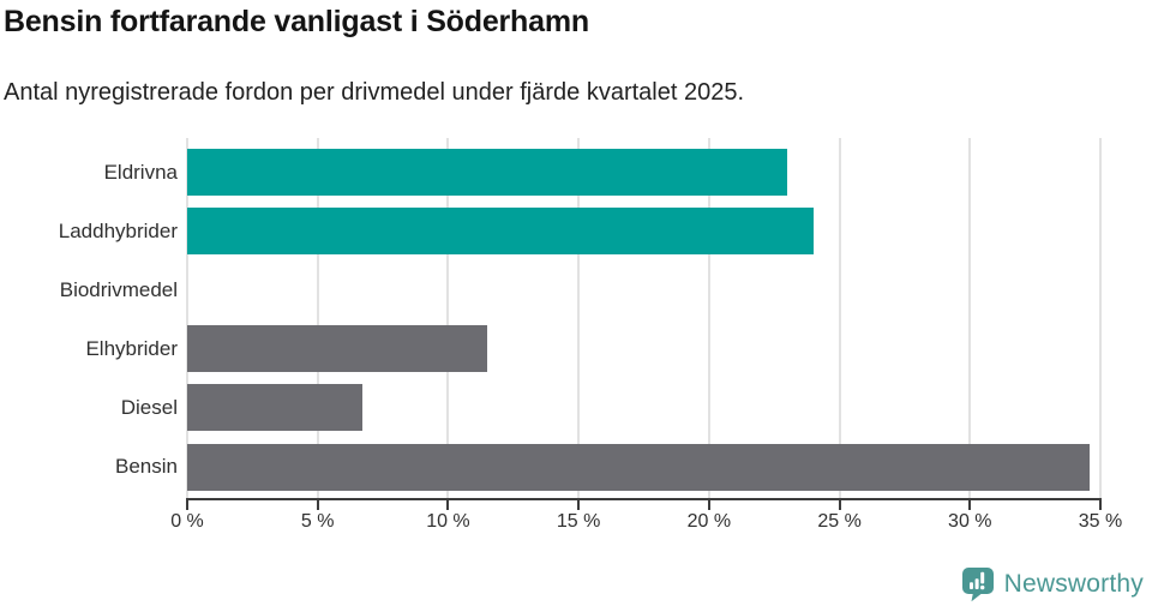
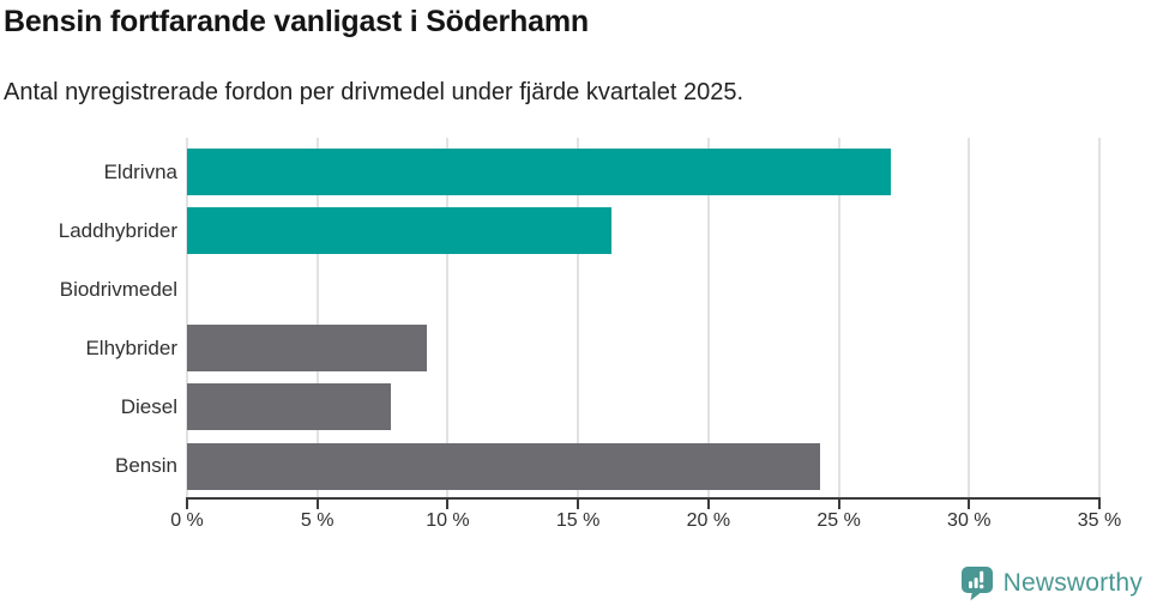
Eldrivna: 23.0% -> 27.0%
Laddhybrider: 24.0% -> 16.3%
Elhybrider: 11.5% -> 9.2%
Diesel: 6.7% -> 7.8%
Bensin: 34.6% -> 24.3%
